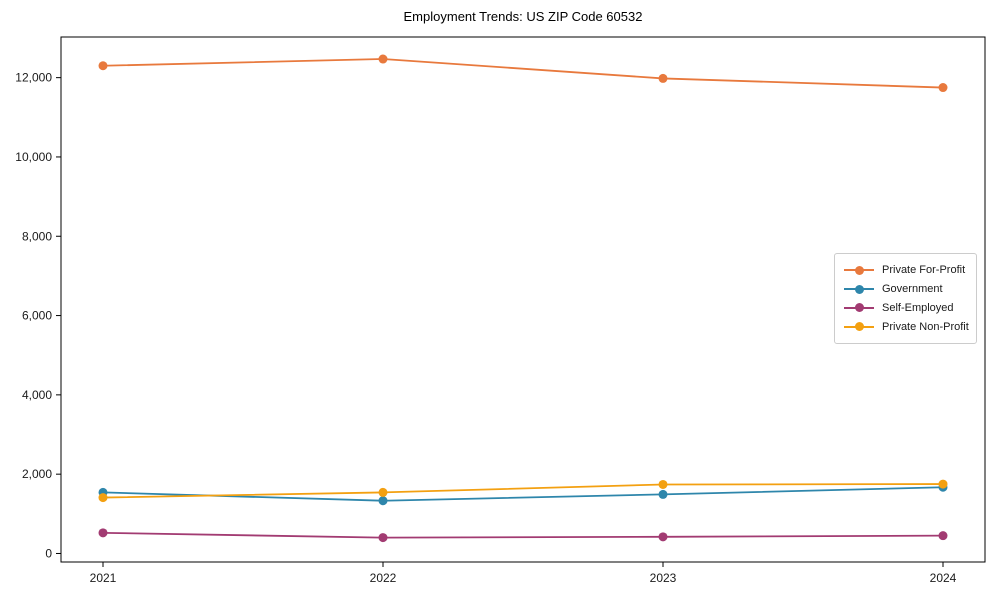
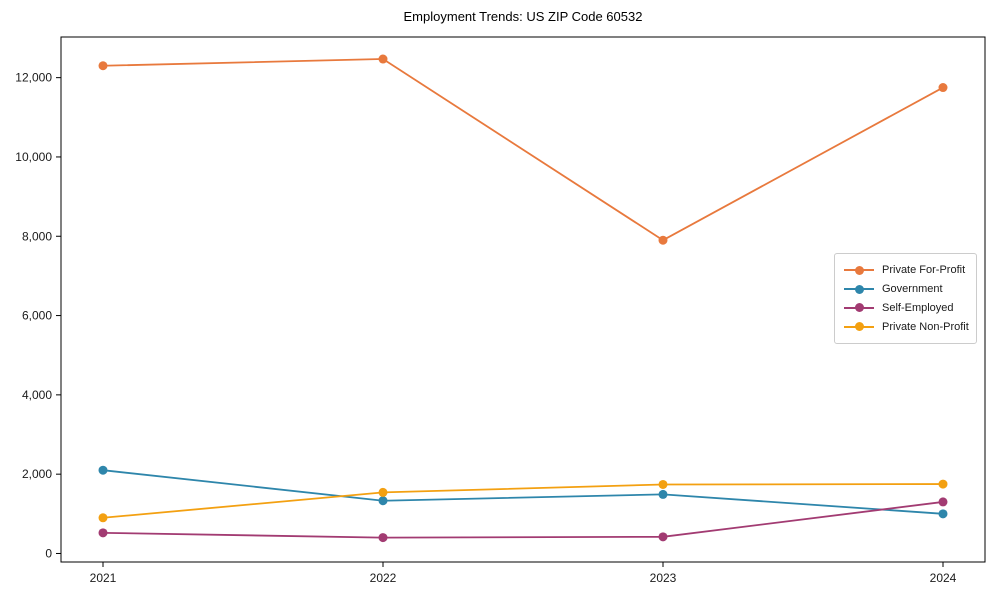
Government/2021: 1500 -> 2100
Private Non-Profit/2021: 1400 -> 900
Private For-Profit/2023: 12000 -> 7900
Government/2024: 1700 -> 1000
Self-Employed/2024: 400 -> 1300
